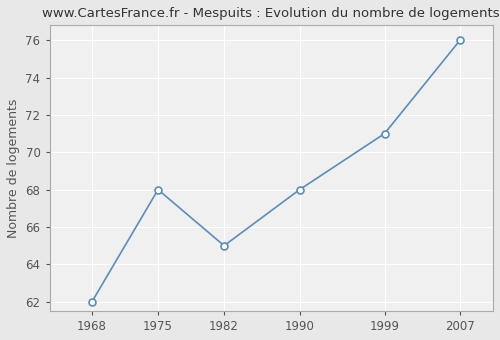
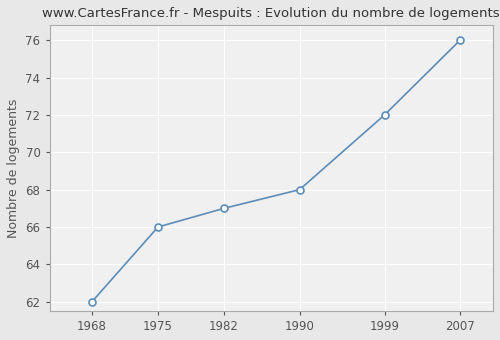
1975: 68 -> 66
1982: 65 -> 67
1999: 71 -> 72
